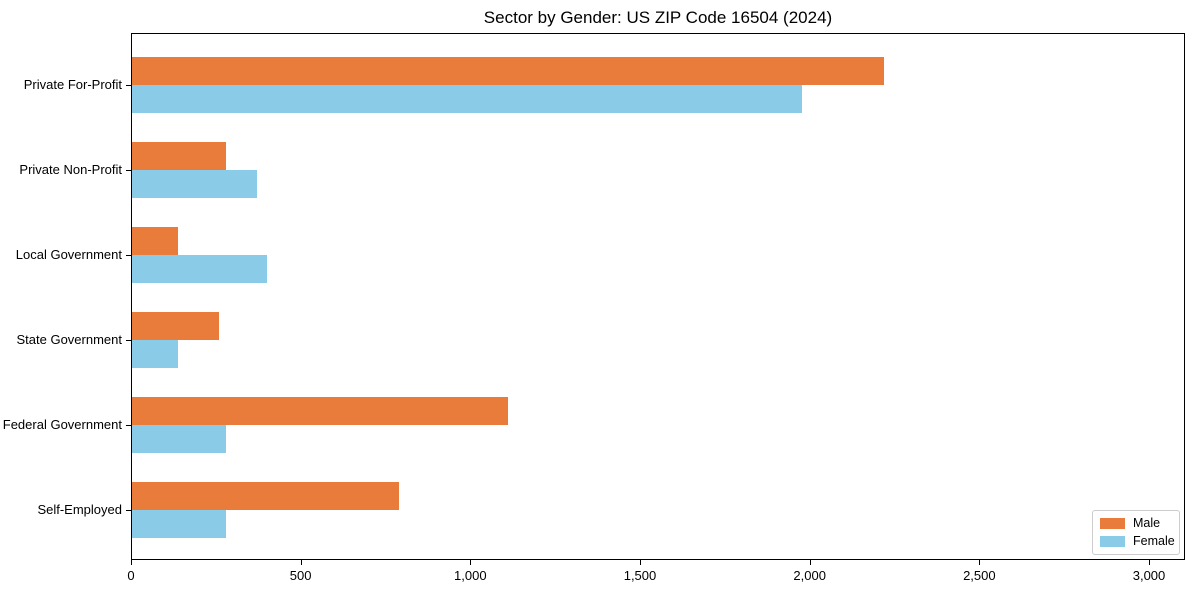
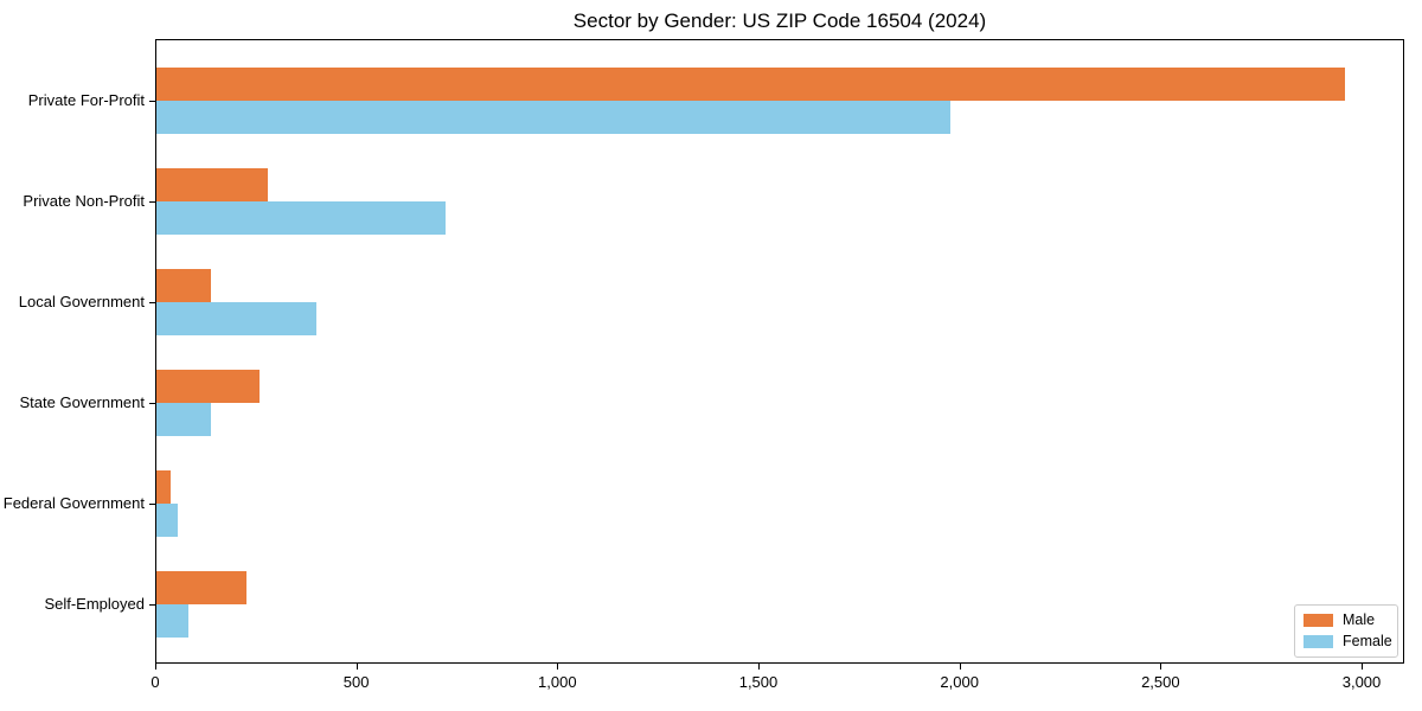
Male/Private For-Profit: 2220 -> 2960
Female/Private Non-Profit: 370 -> 720
Male/Federal Government: 1110 -> 40
Female/Federal Government: 280 -> 60
Male/Self-Employed: 790 -> 230
Female/Self-Employed: 280 -> 80
